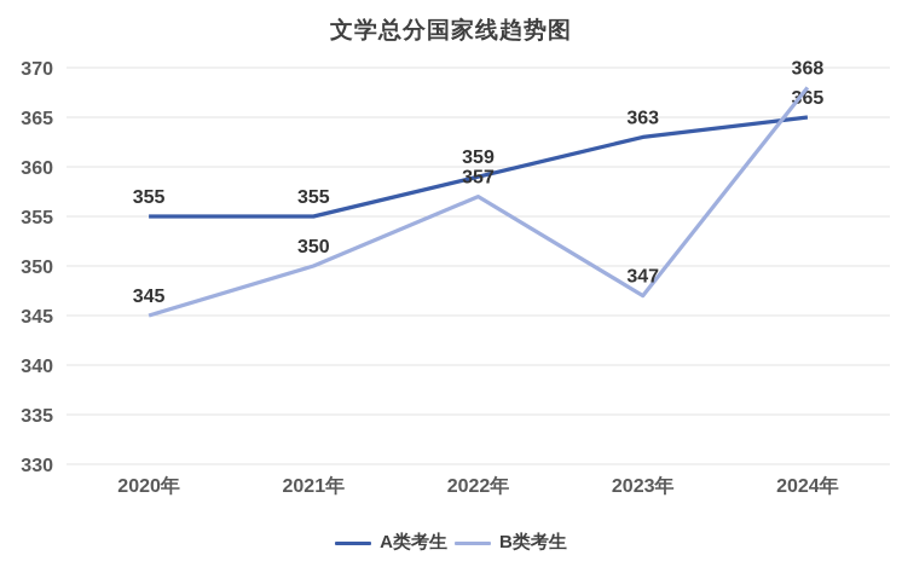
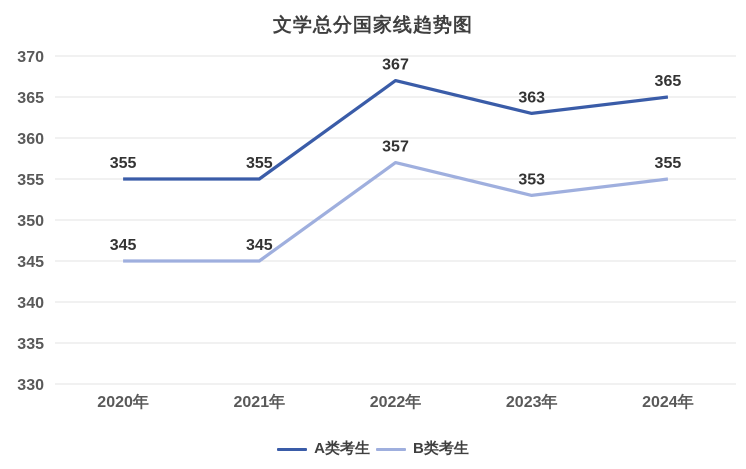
B类考生/2021年: 350 -> 345
A类考生/2022年: 359 -> 367
B类考生/2023年: 347 -> 353
B类考生/2024年: 368 -> 355
